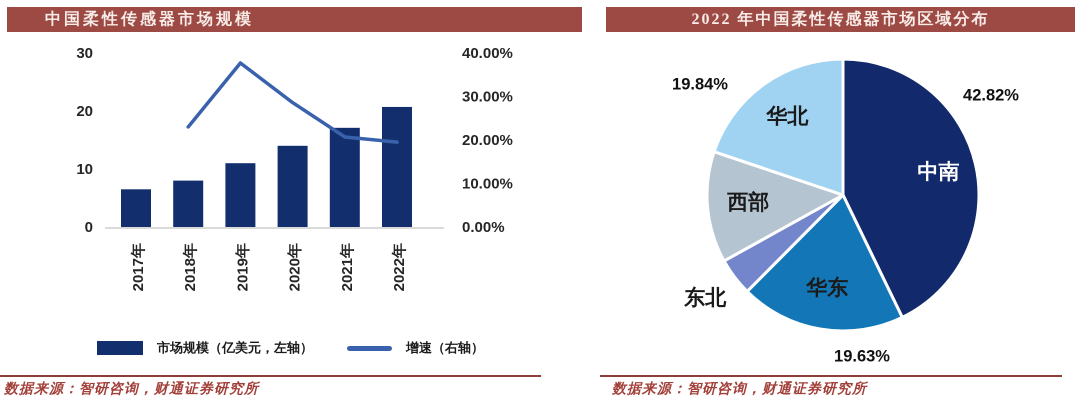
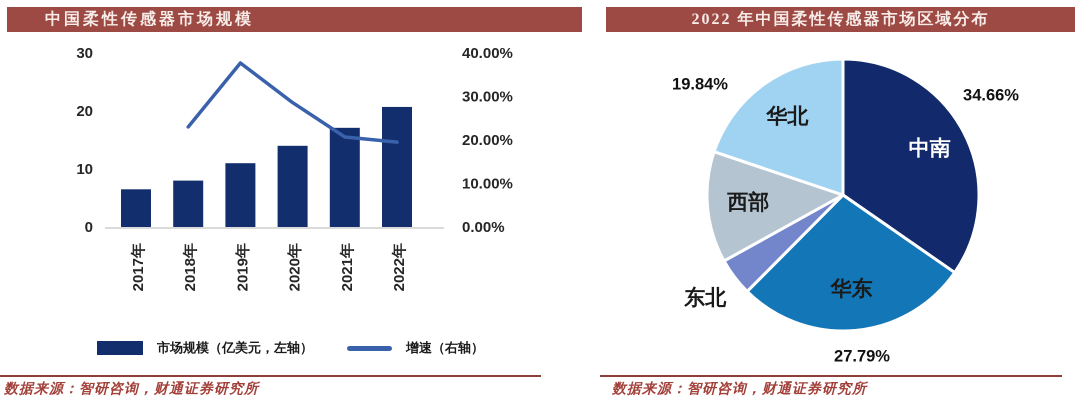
2022 年中国柔性传感器市场区域分布/中南: 42.82% -> 34.66%
2022 年中国柔性传感器市场区域分布/华东: 19.63% -> 27.79%
